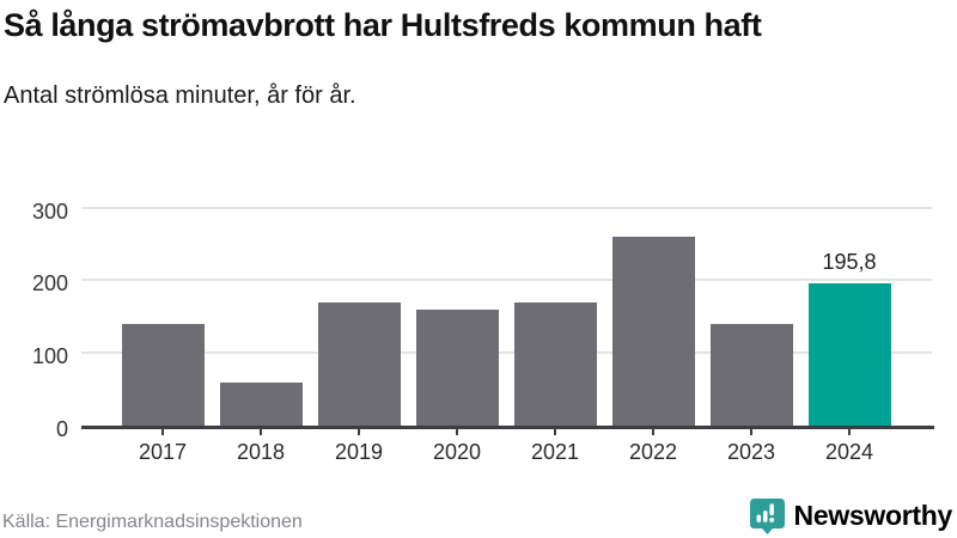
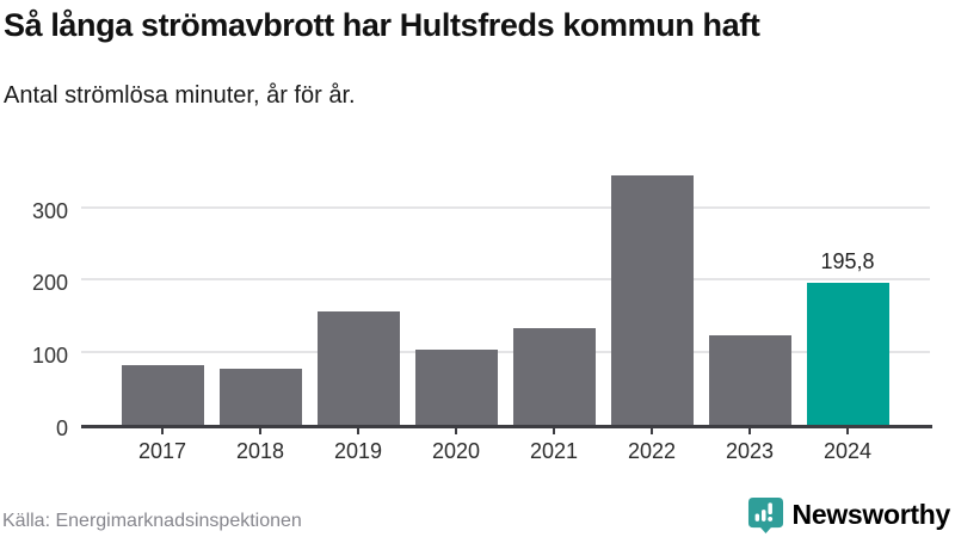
2017: 140 -> 80
2018: 60 -> 80
2019: 170 -> 160
2020: 160 -> 100
2021: 170 -> 130
2022: 260 -> 340
2023: 140 -> 120
